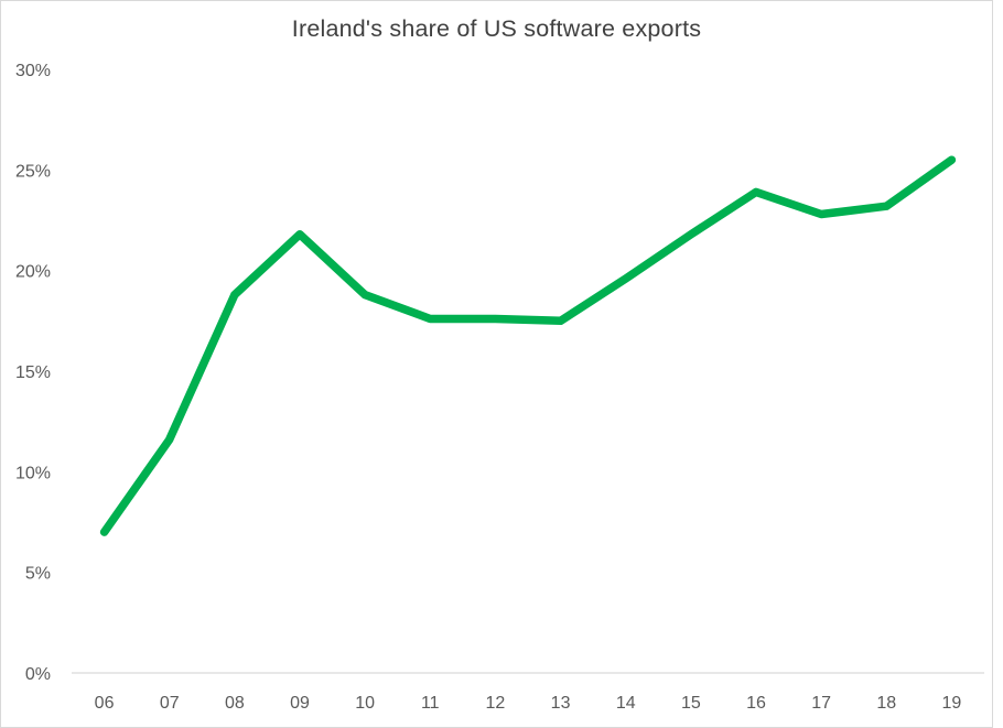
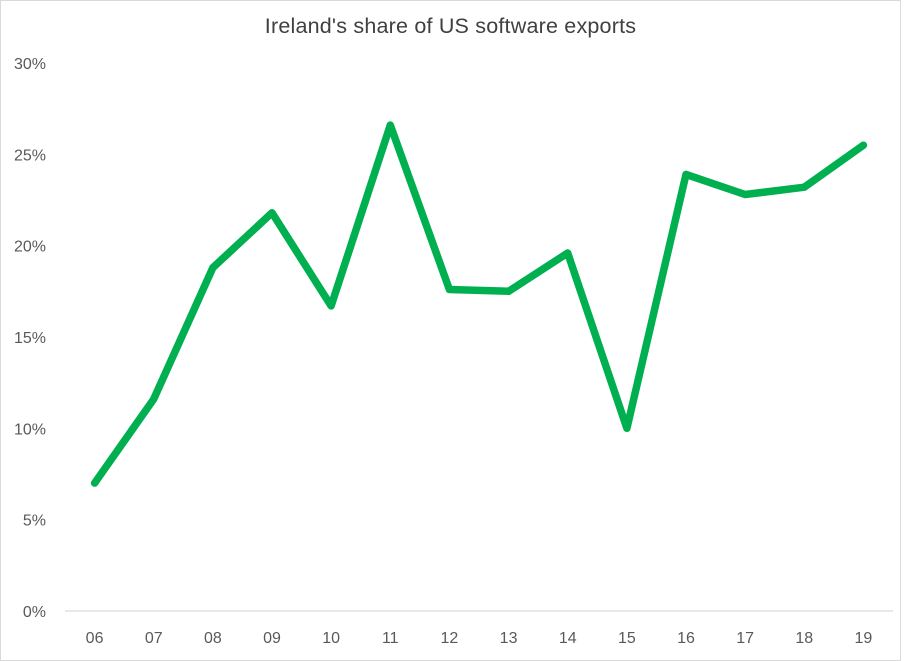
10: 18.8% -> 16.7%
11: 17.6% -> 26.6%
15: 21.8% -> 10.0%
